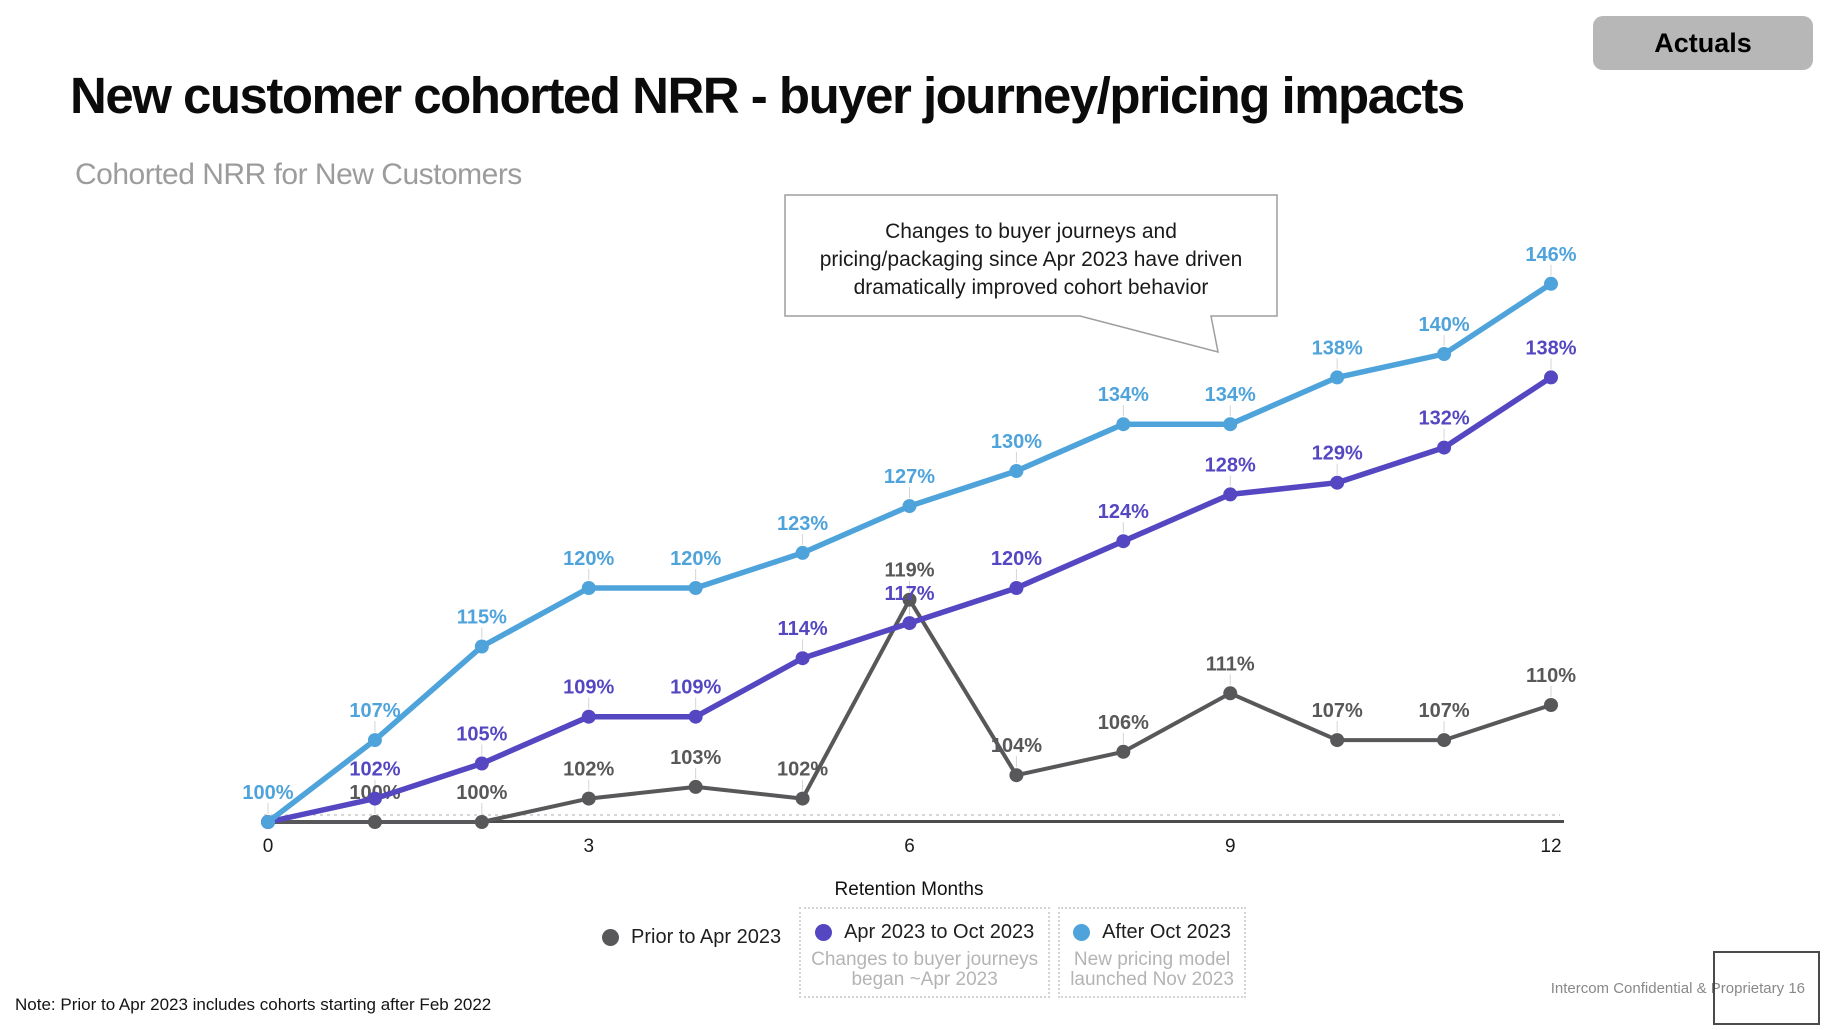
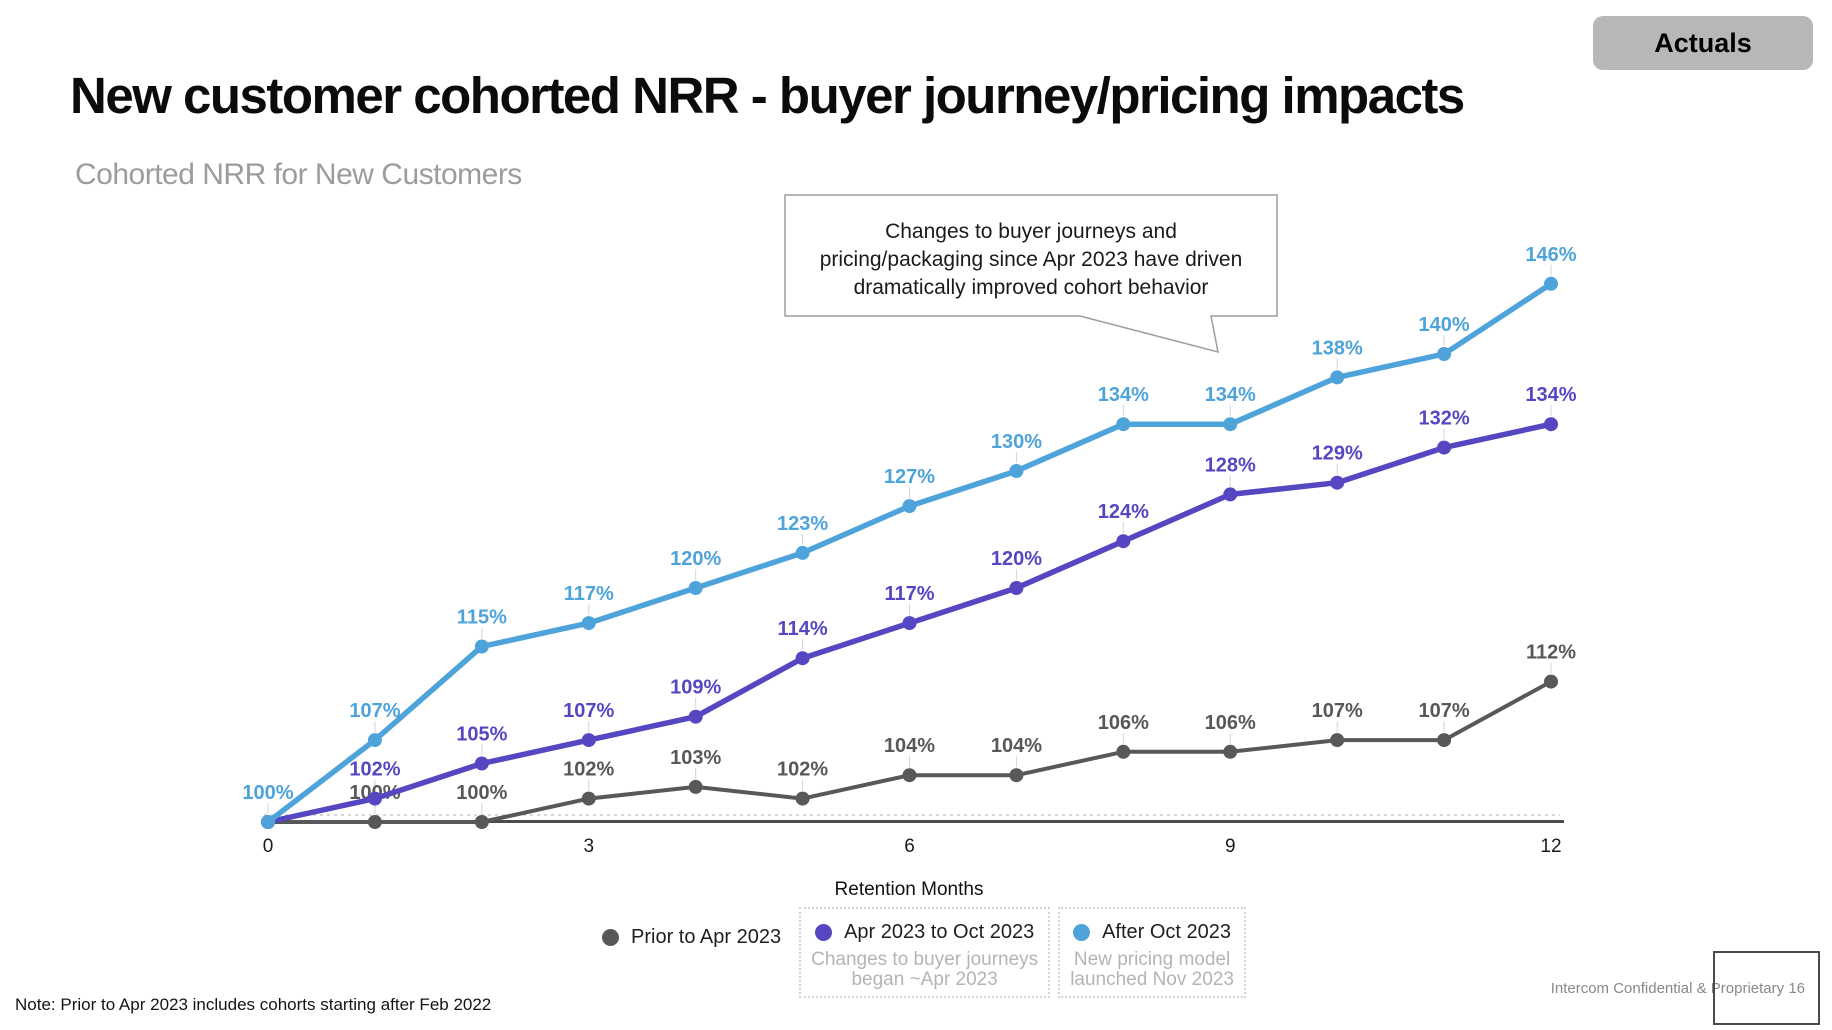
Apr 2023 to Oct 2023/3: 109% -> 107%
After Oct 2023/3: 120% -> 117%
Prior to Apr 2023/6: 119% -> 104%
Prior to Apr 2023/9: 111% -> 106%
Prior to Apr 2023/12: 110% -> 112%
Apr 2023 to Oct 2023/12: 138% -> 134%
